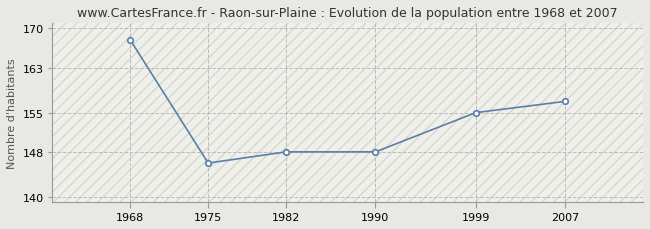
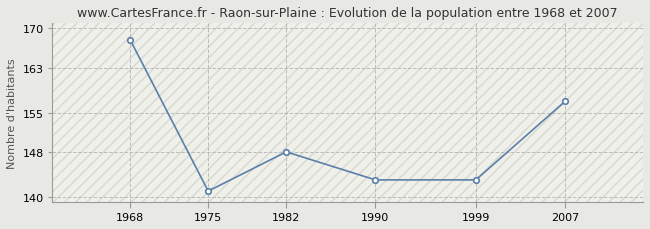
1975: 146 -> 141
1990: 148 -> 143
1999: 155 -> 143
